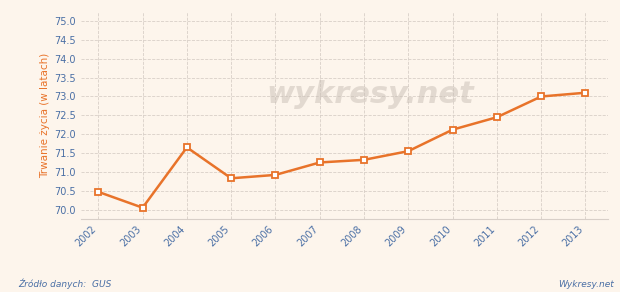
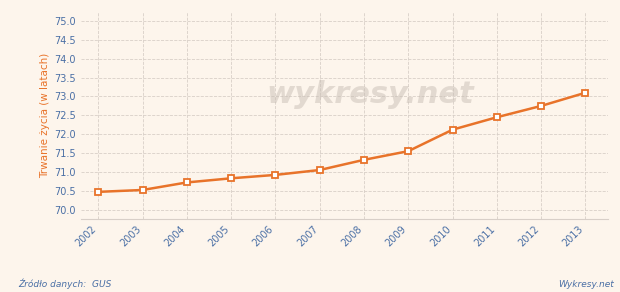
2003: 70.05 -> 70.52
2004: 71.65 -> 70.72
2007: 71.25 -> 71.05
2012: 73.00 -> 72.75
